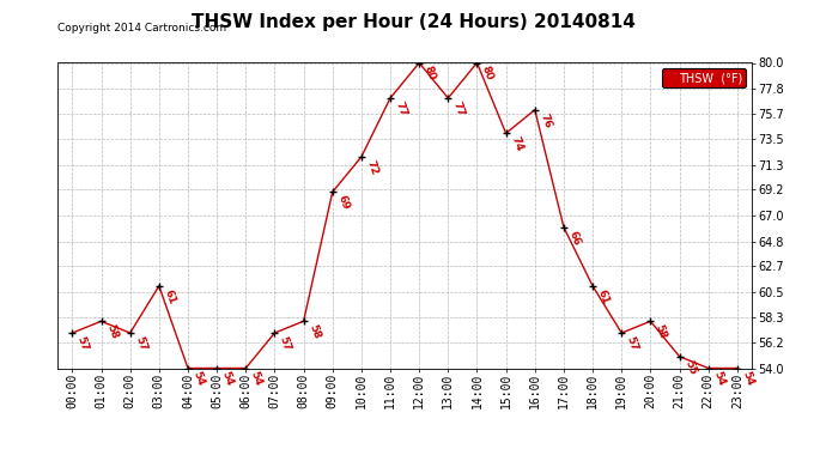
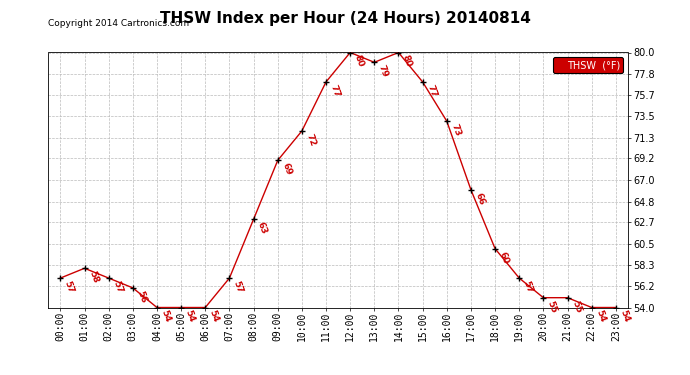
03:00: 61 -> 56
08:00: 58 -> 63
13:00: 77 -> 79
15:00: 74 -> 77
16:00: 76 -> 73
18:00: 61 -> 60
20:00: 58 -> 55
